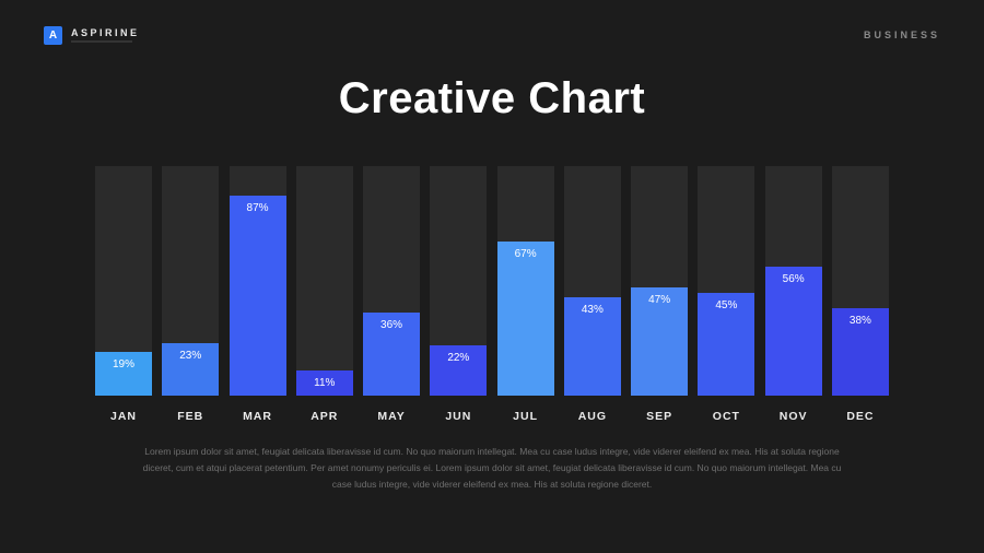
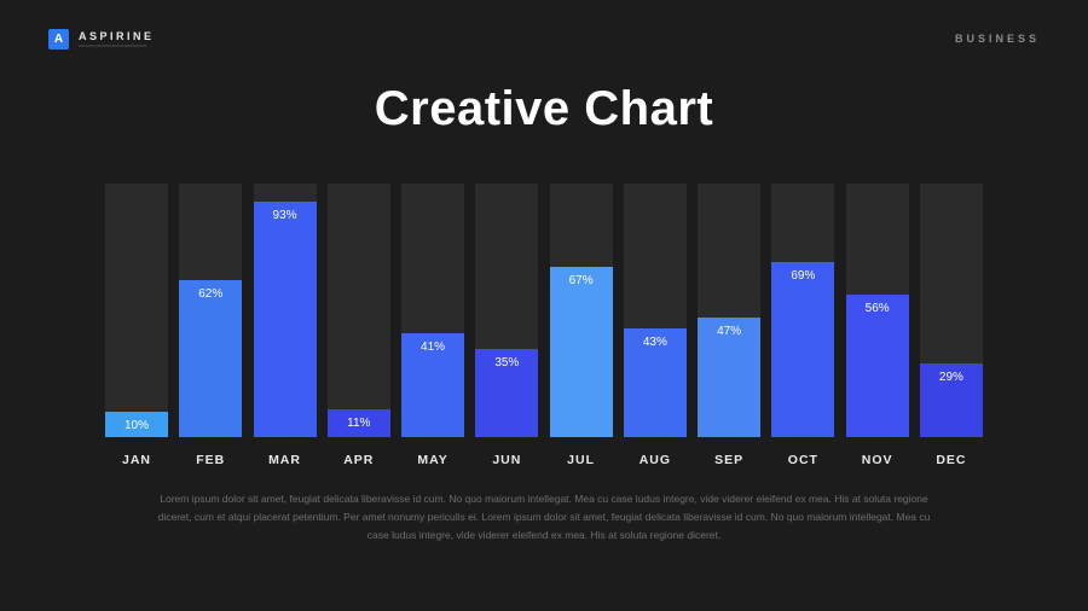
JAN: 19% -> 10%
FEB: 23% -> 62%
MAR: 87% -> 93%
MAY: 36% -> 41%
JUN: 22% -> 35%
OCT: 45% -> 69%
DEC: 38% -> 29%
